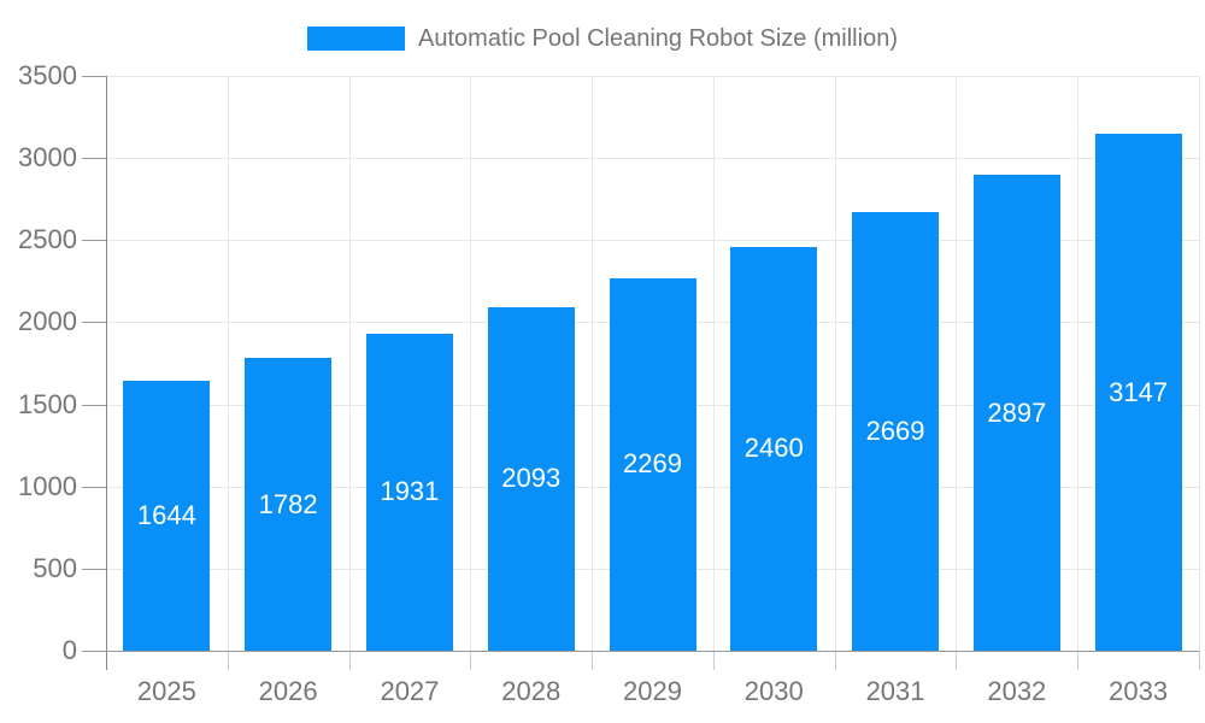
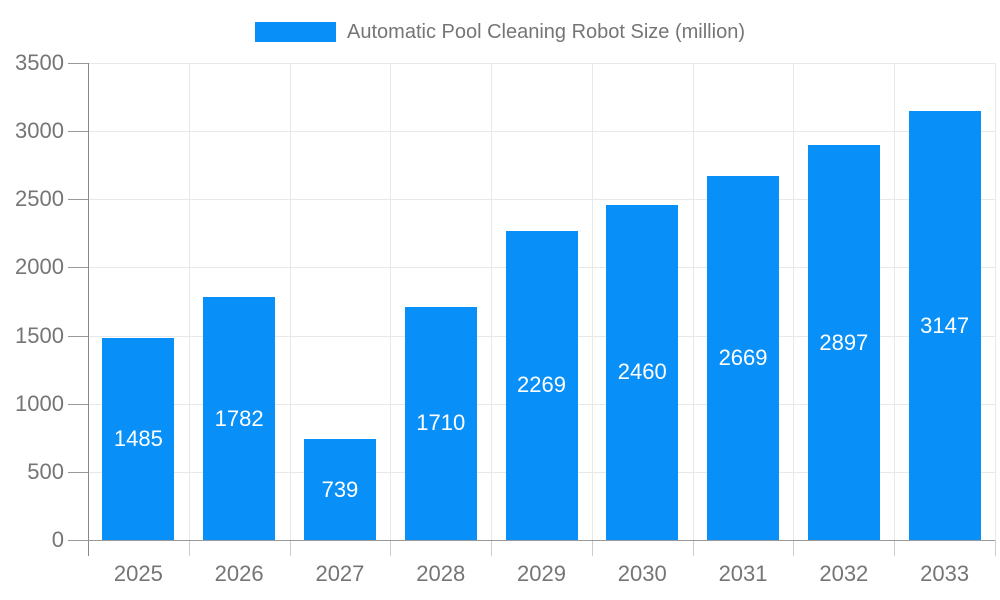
2025: 1644 -> 1485
2027: 1931 -> 739
2028: 2093 -> 1710
